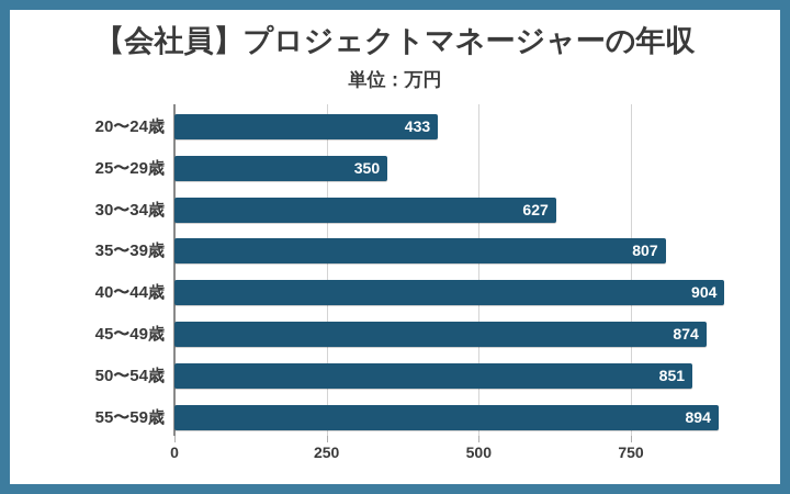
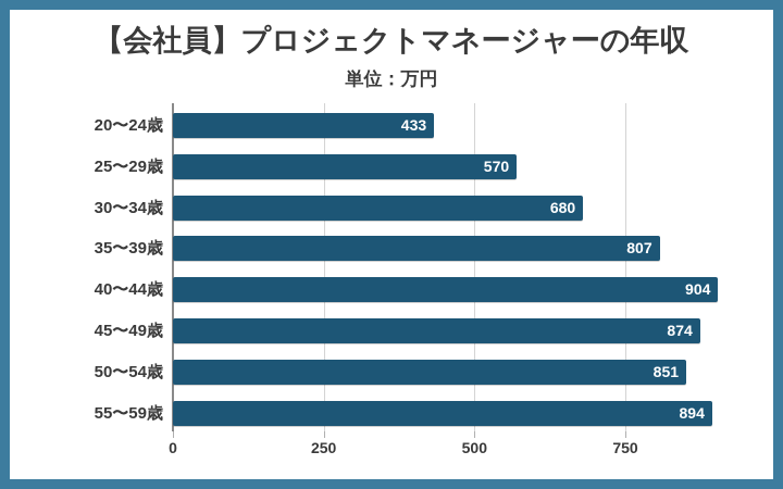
25〜29歳: 350 -> 570
30〜34歳: 627 -> 680
